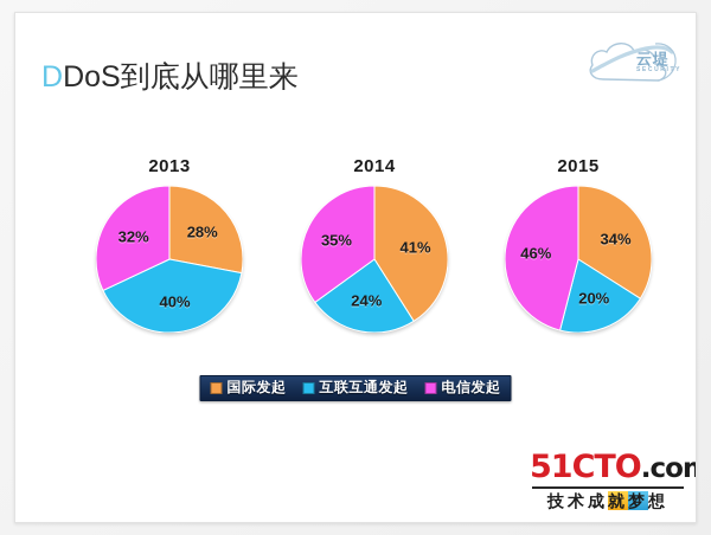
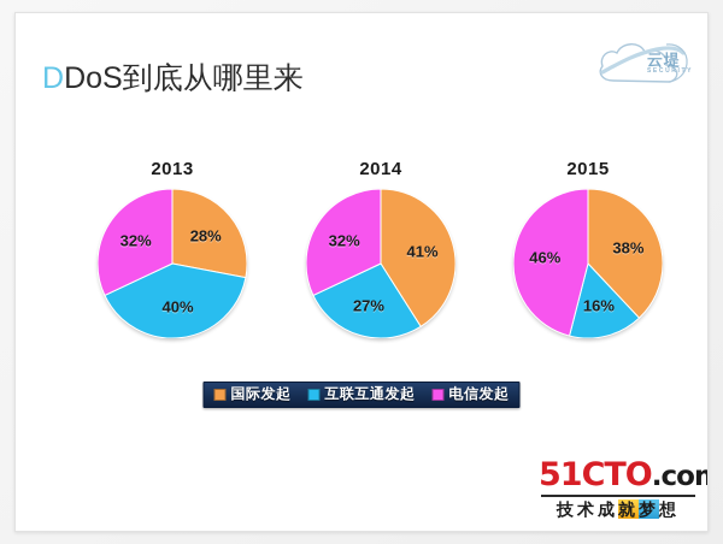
2014/互联互通发起: 24% -> 27%
2014/电信发起: 35% -> 32%
2015/国际发起: 34% -> 38%
2015/互联互通发起: 20% -> 16%
